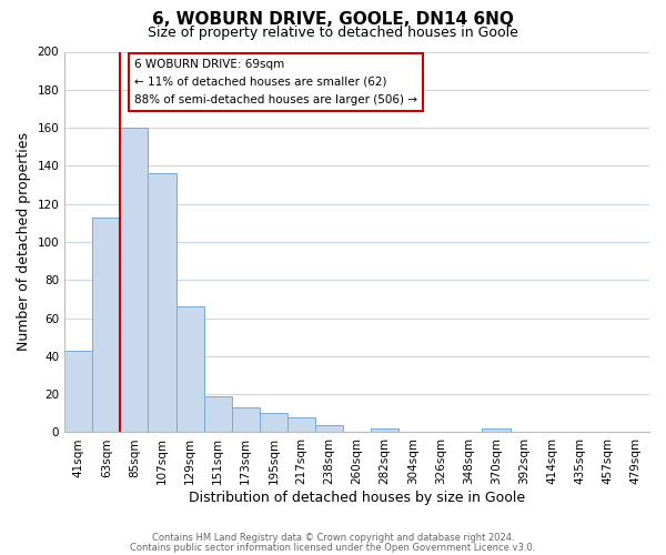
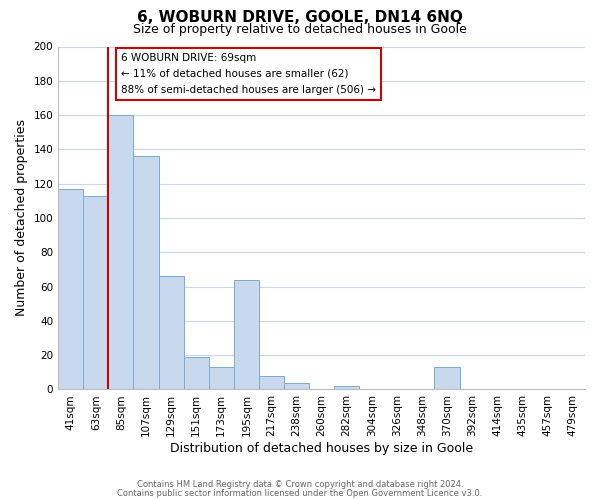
41sqm: 43 -> 117
195sqm: 10 -> 64
370sqm: 2 -> 13
